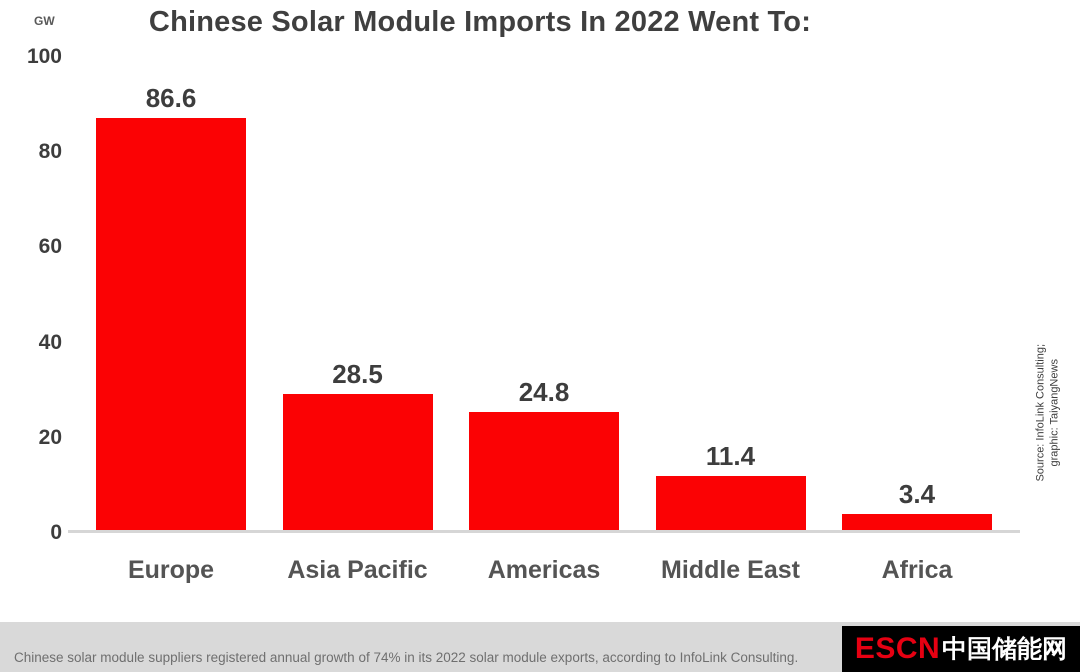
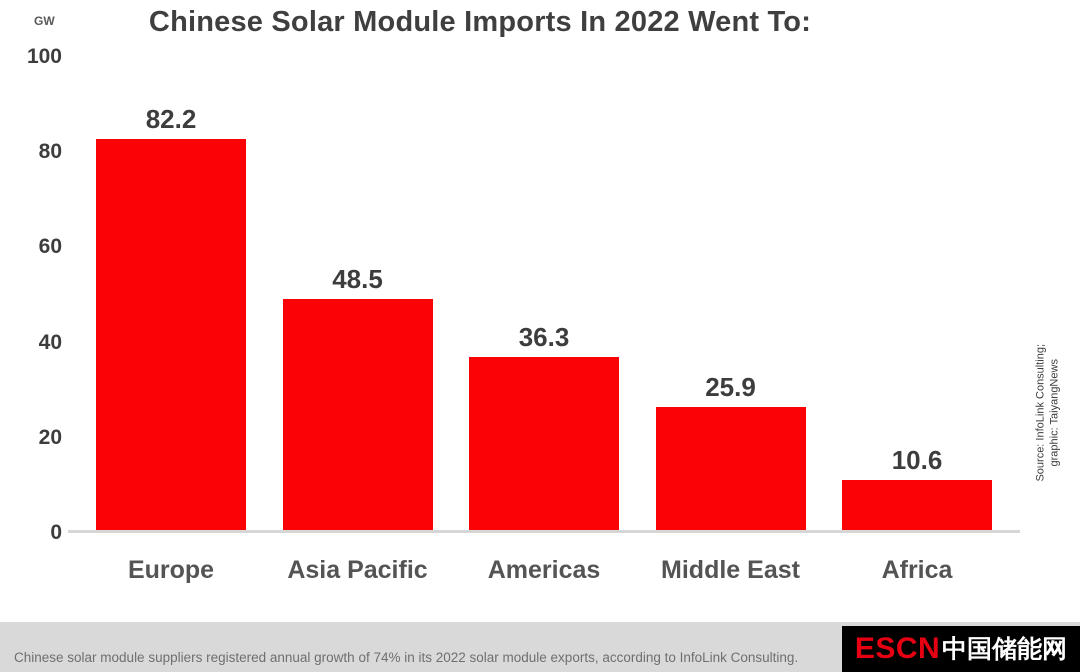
Europe: 86.6 -> 82.2
Asia Pacific: 28.5 -> 48.5
Americas: 24.8 -> 36.3
Middle East: 11.4 -> 25.9
Africa: 3.4 -> 10.6
